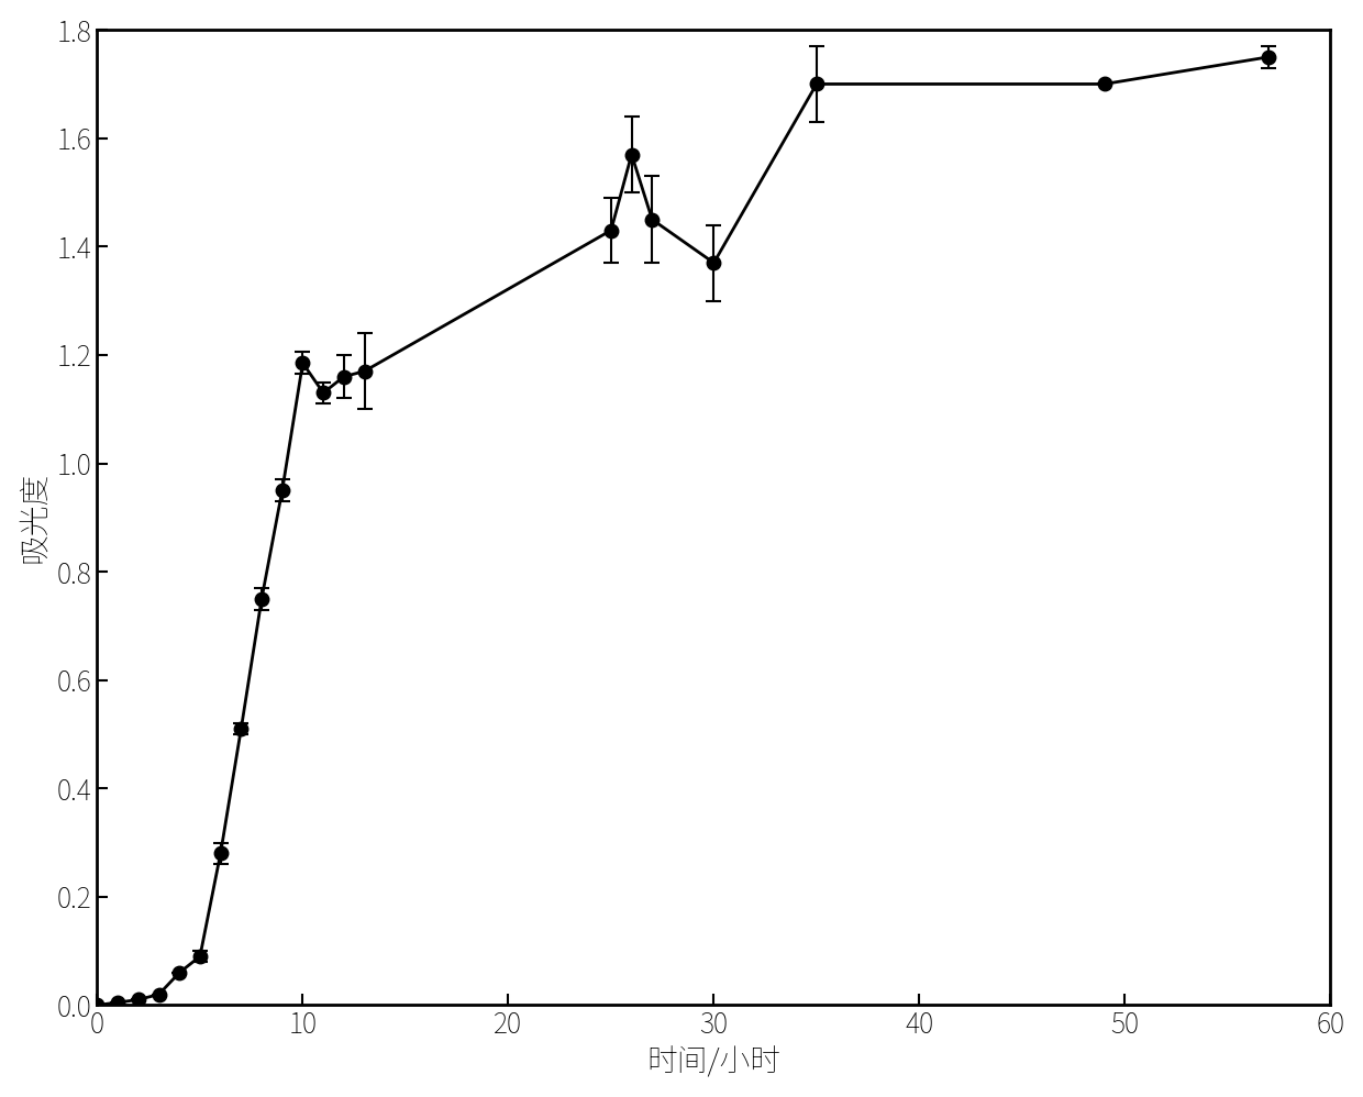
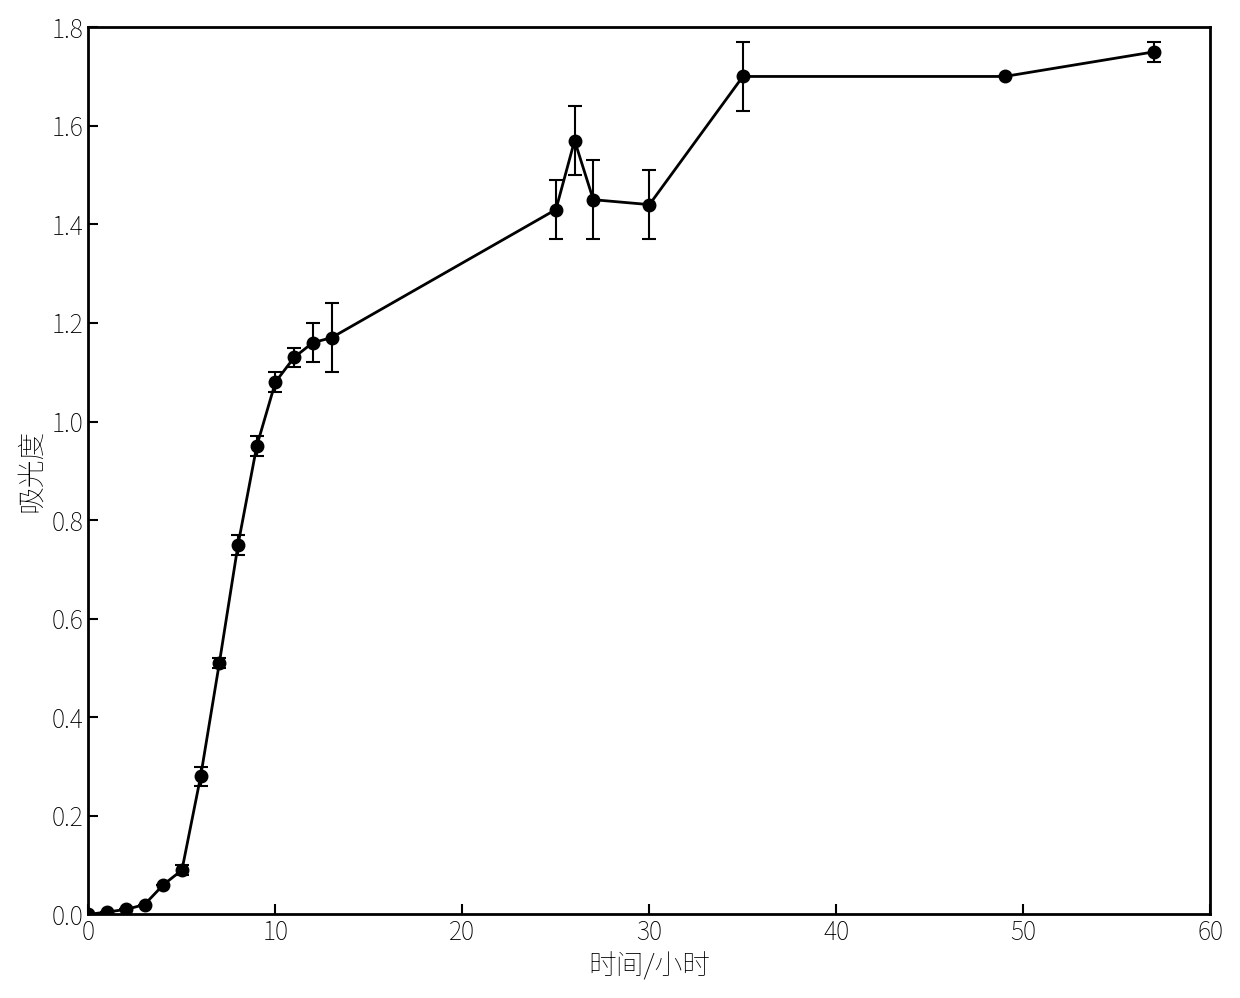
10: 1.185 -> 1.080
30: 1.370 -> 1.440
